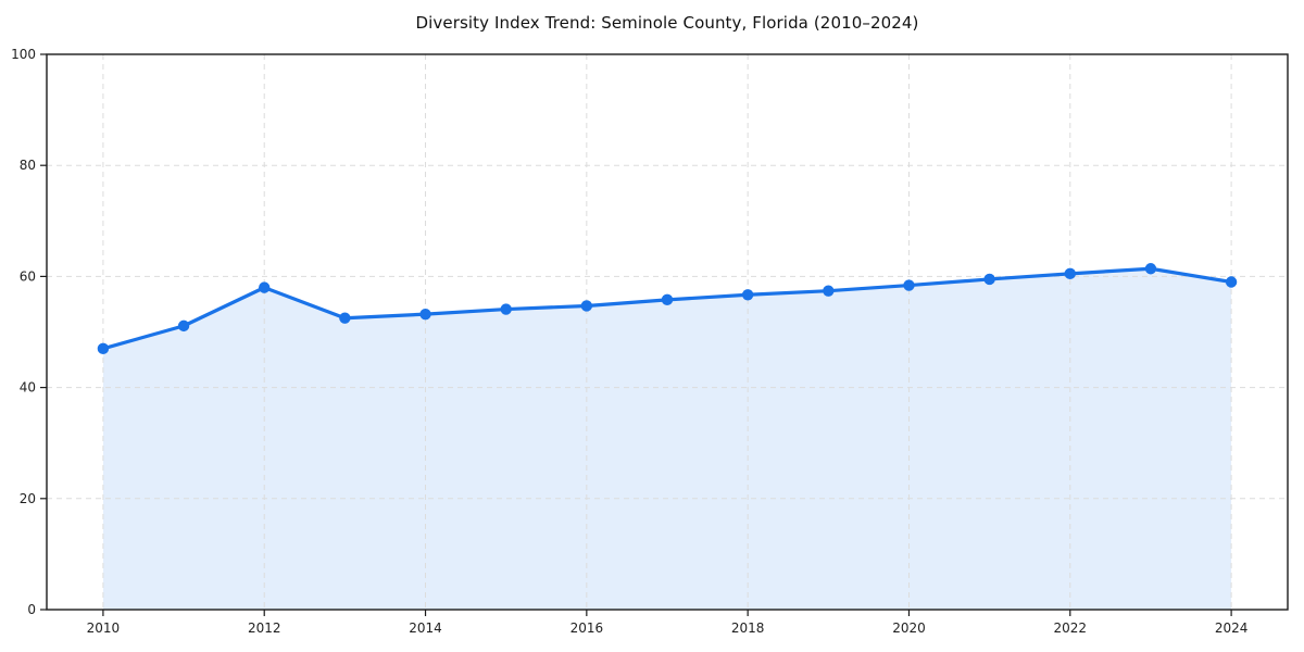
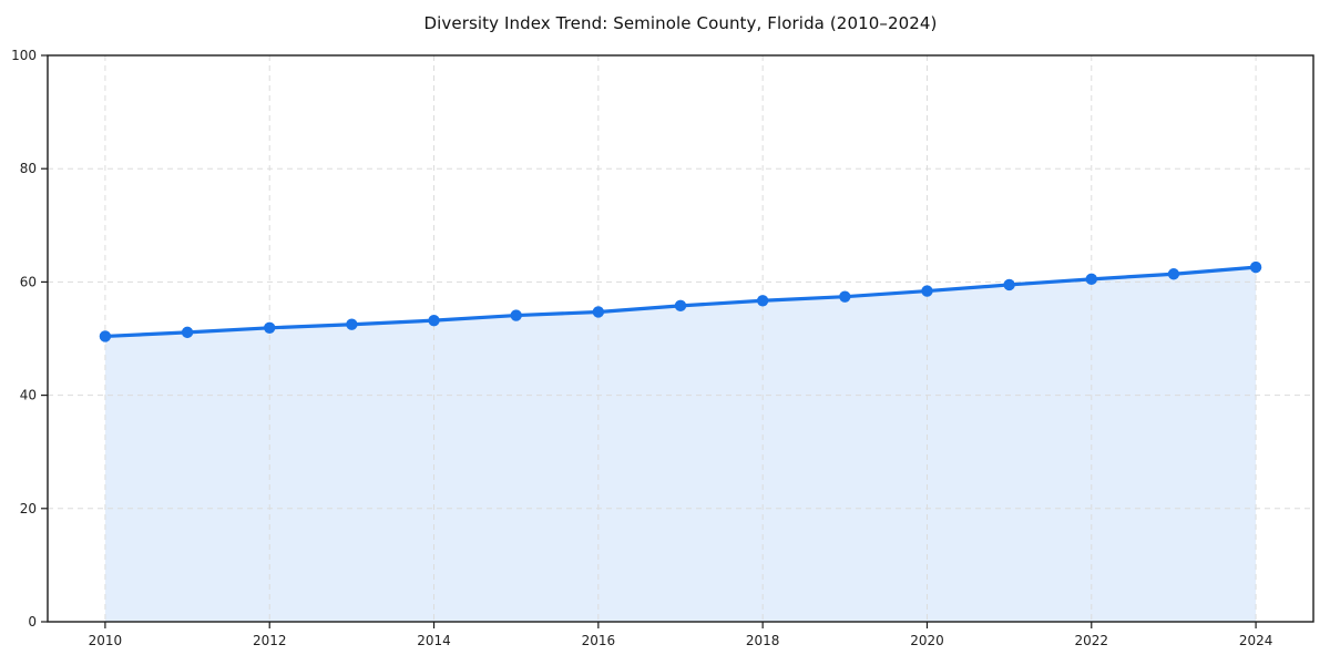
2010: 47 -> 50
2012: 58 -> 52
2024: 59 -> 63
